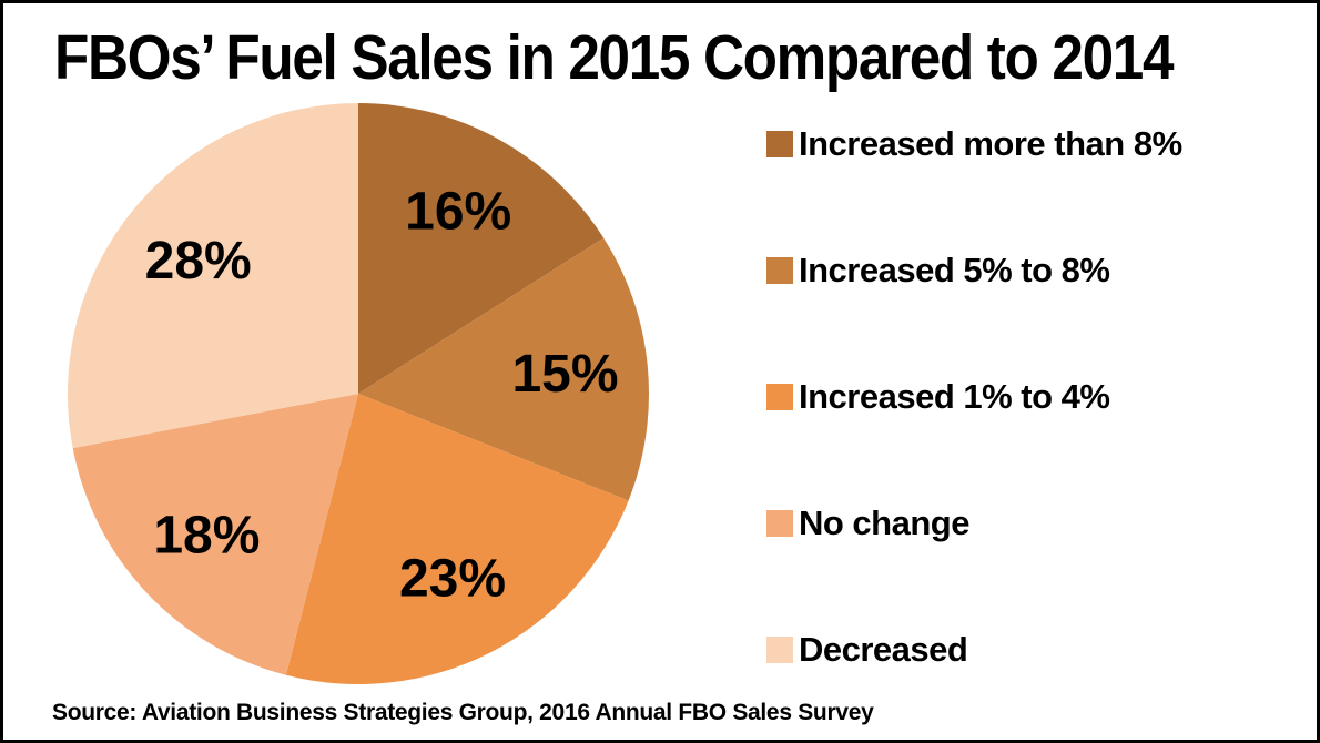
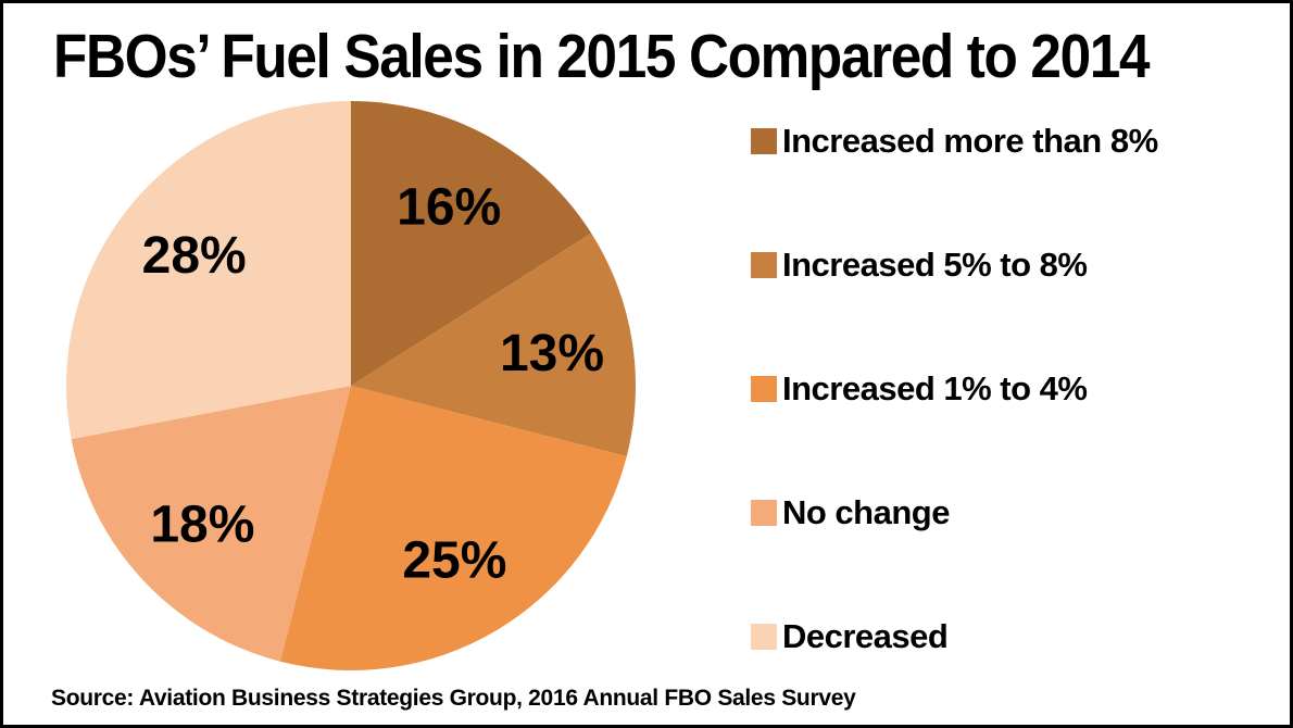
Increased 5% to 8%: 15% -> 13%
Increased 1% to 4%: 23% -> 25%
